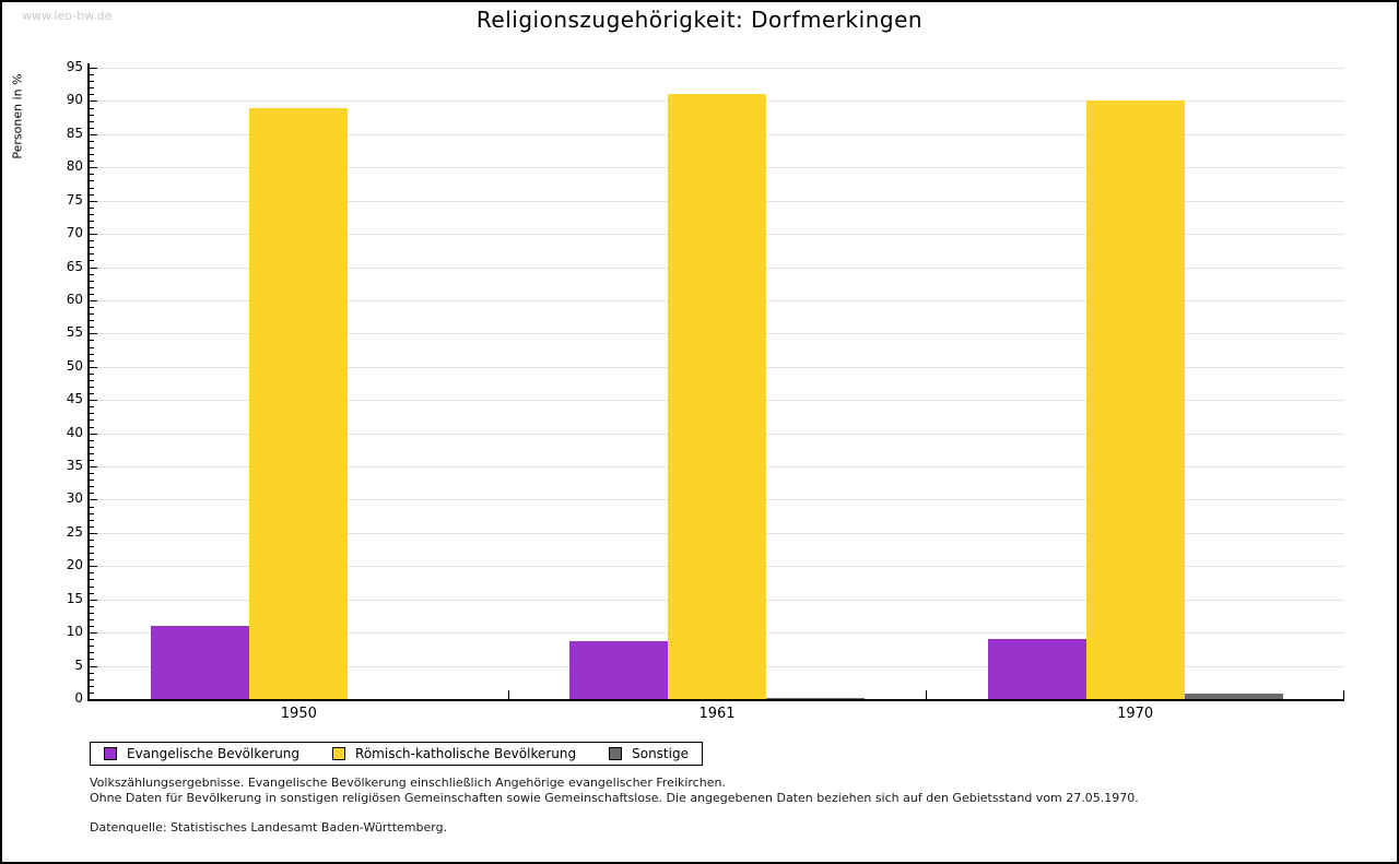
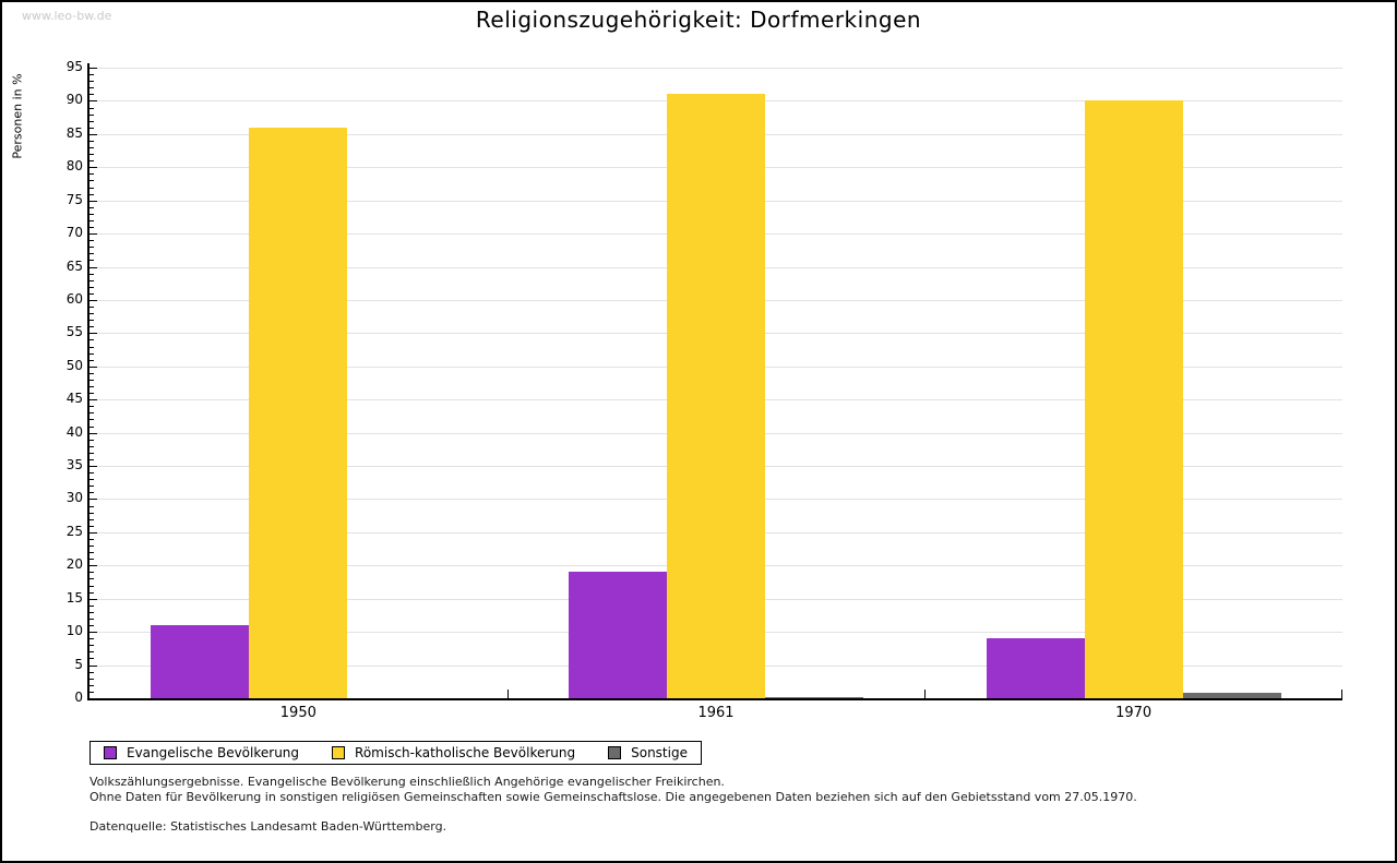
Römisch-katholische Bevölkerung/1950: 89 -> 86
Evangelische Bevölkerung/1961: 9 -> 19
